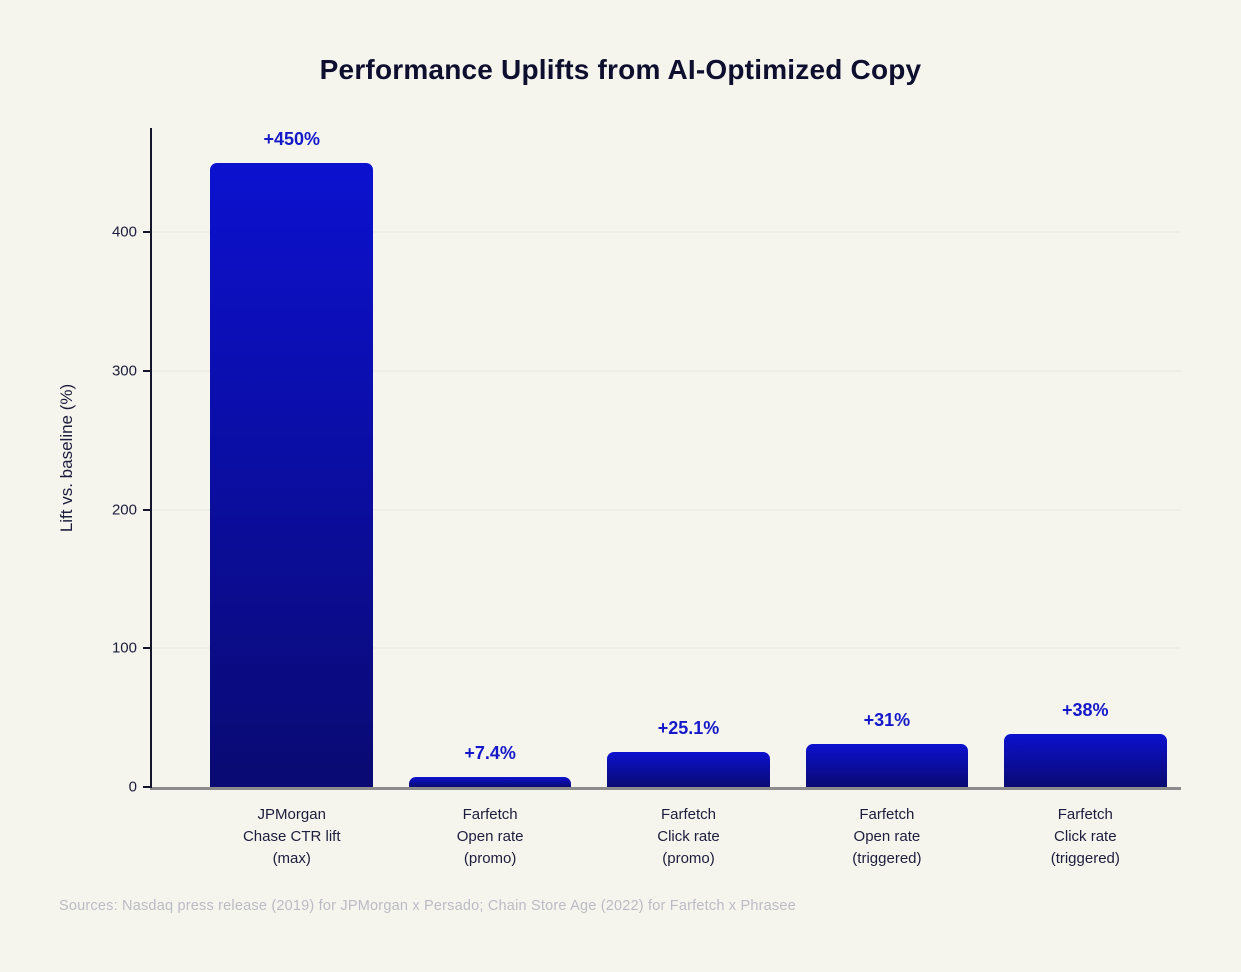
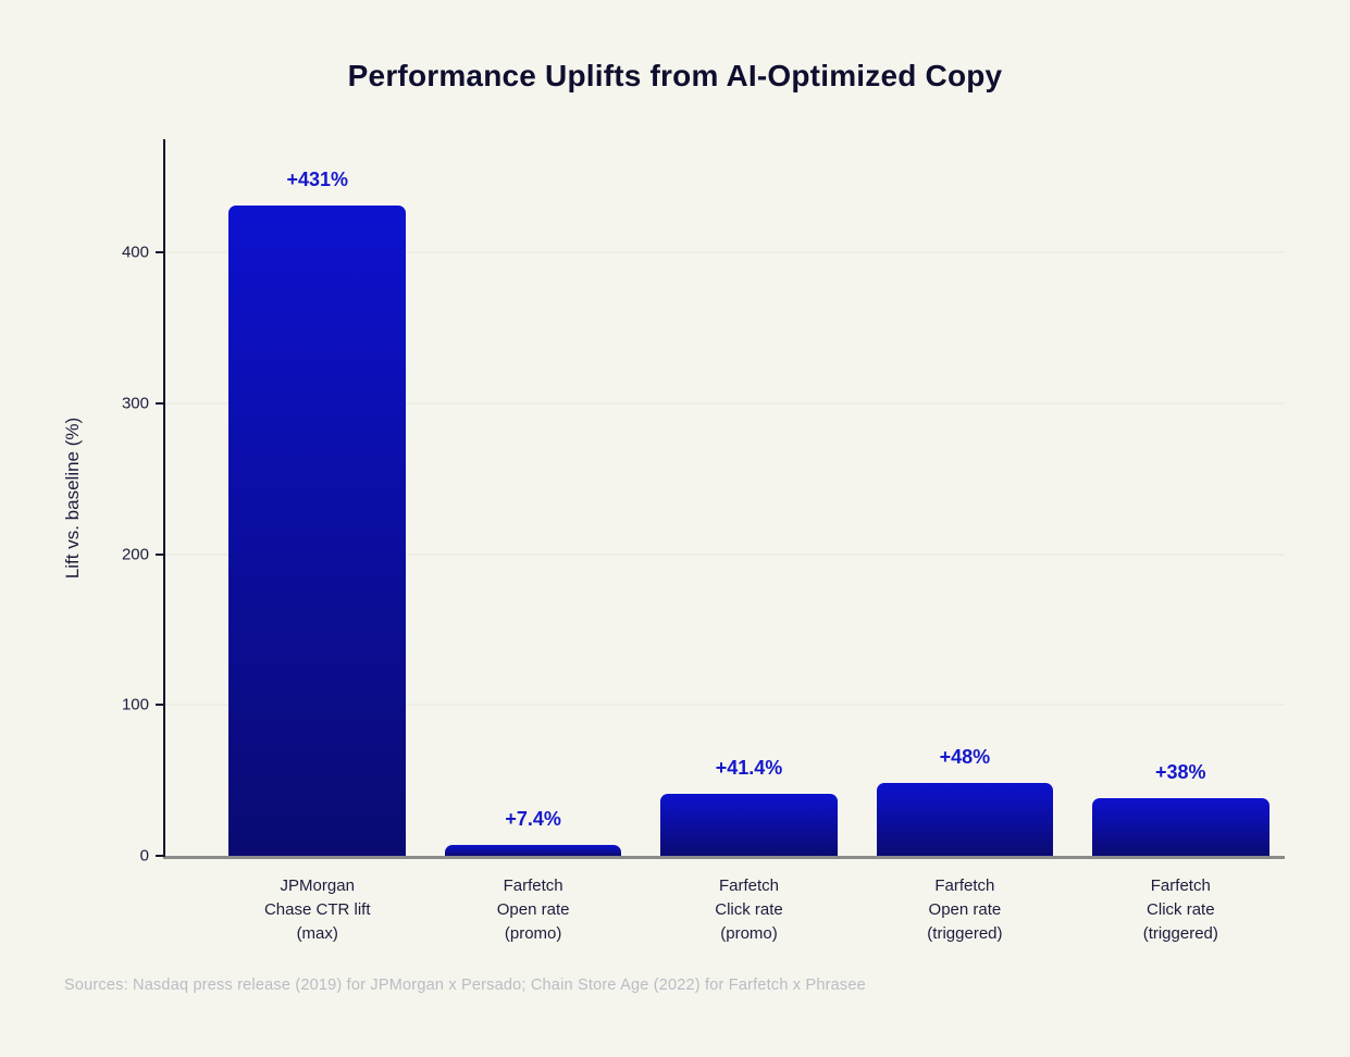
JPMorgan Chase CTR lift (max): +450% -> +431%
Farfetch Click rate (promo): +25.1% -> +41.4%
Farfetch Open rate (triggered): +31% -> +48%
